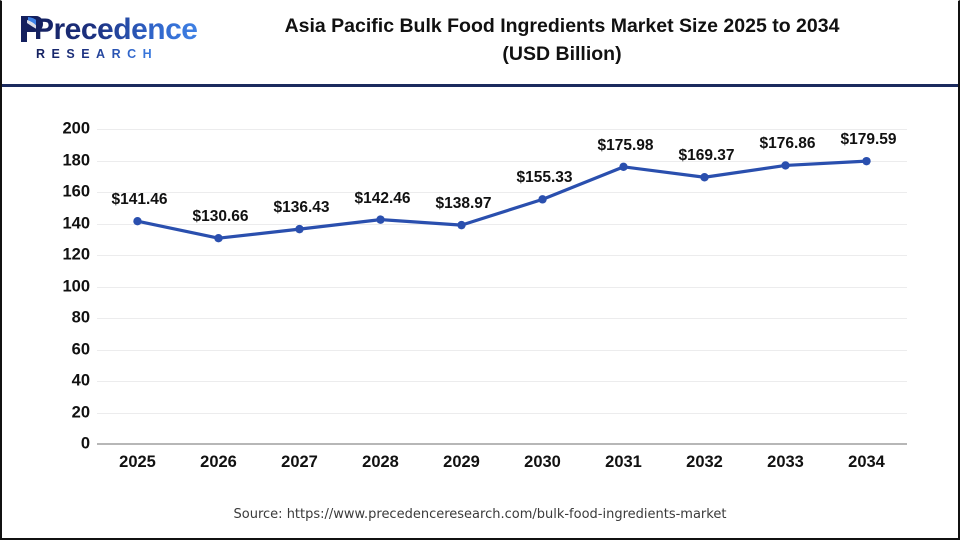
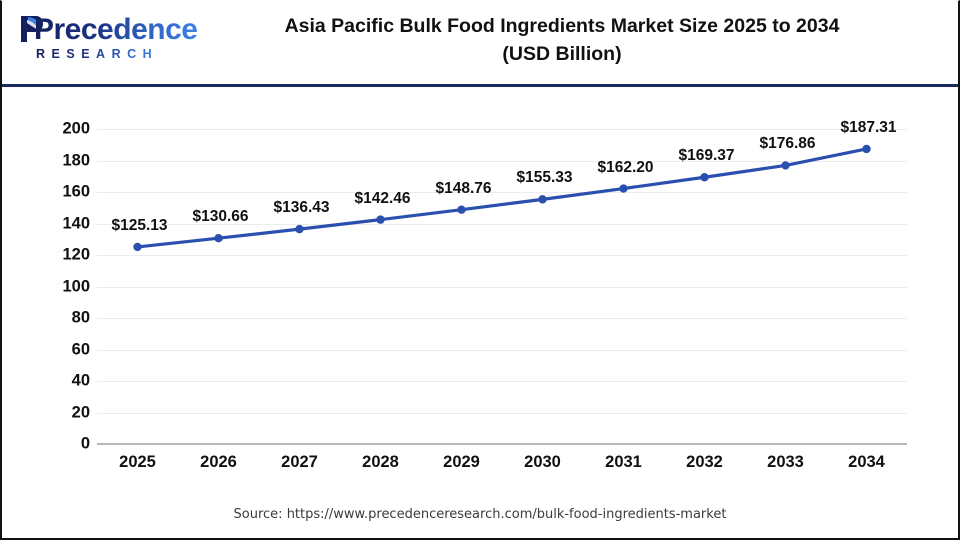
2025: $141.46 -> $125.13
2029: $138.97 -> $148.76
2031: $175.98 -> $162.20
2034: $179.59 -> $187.31
